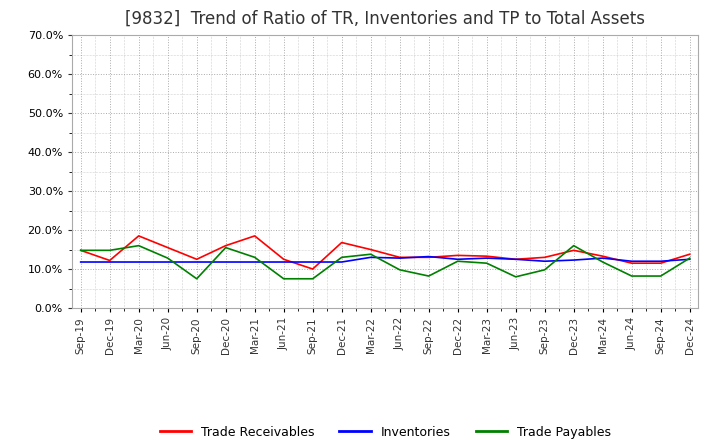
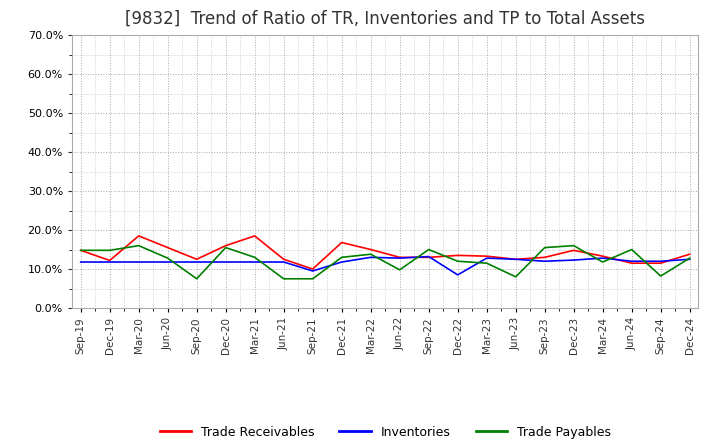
Inventories/Sep-21: 11.8% -> 9.5%
Trade Payables/Sep-22: 8.2% -> 15.0%
Inventories/Dec-22: 12.5% -> 8.5%
Trade Payables/Sep-23: 9.8% -> 15.5%
Trade Payables/Jun-24: 8.2% -> 15.0%
